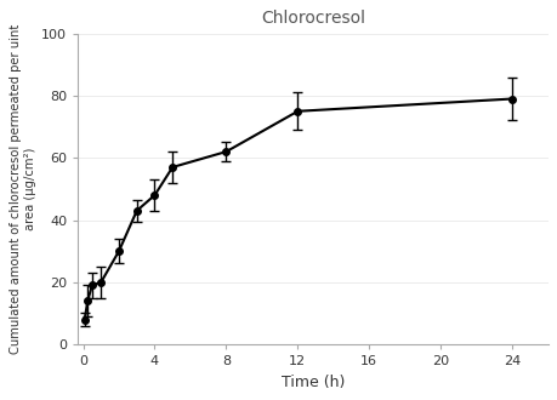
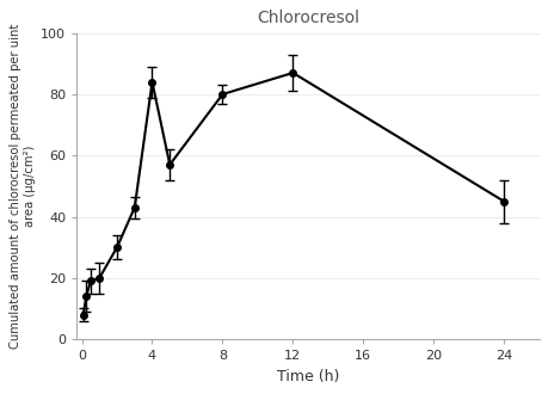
4: 48 -> 84
8: 62 -> 80
12: 75 -> 87
24: 79 -> 45
